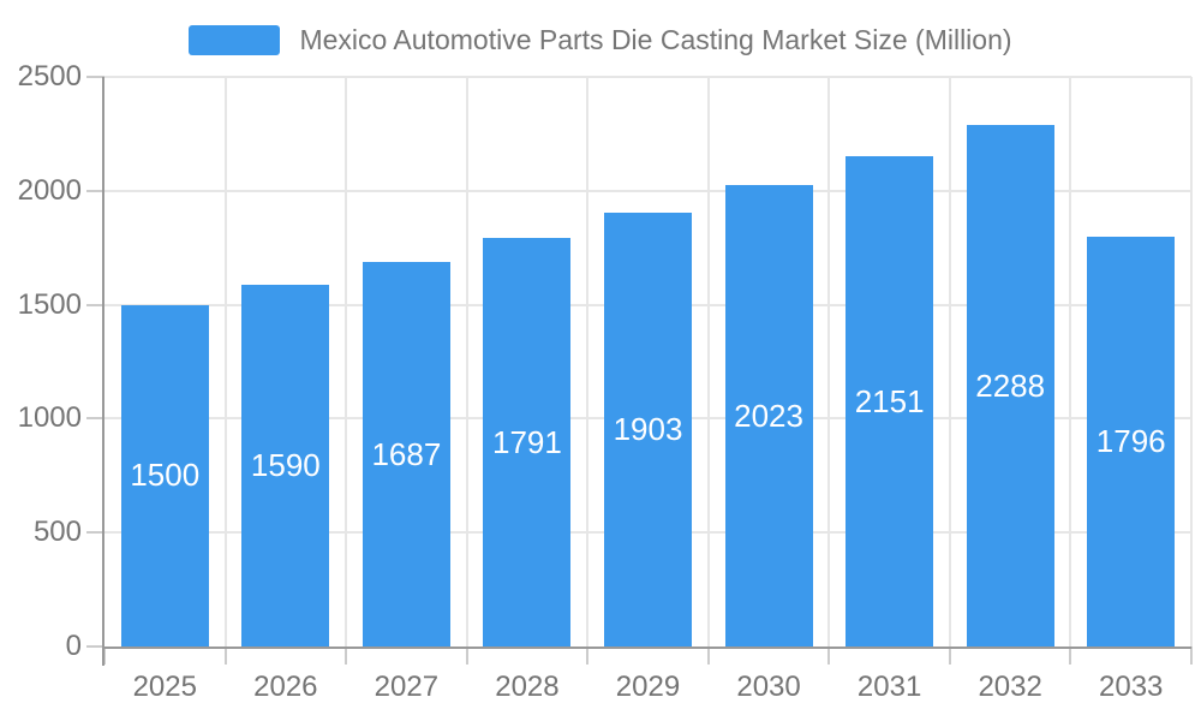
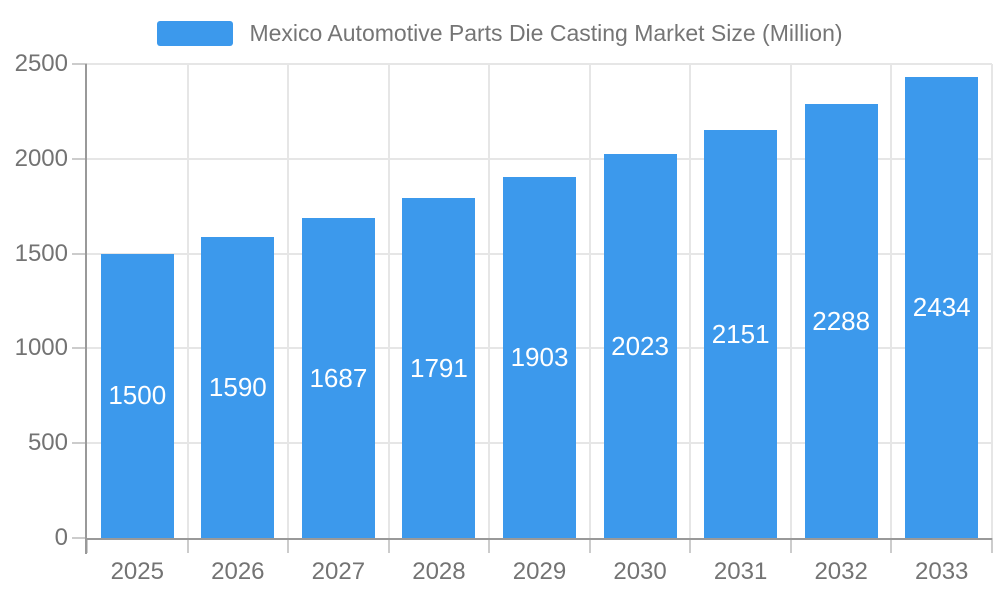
2033: 1796 -> 2434
